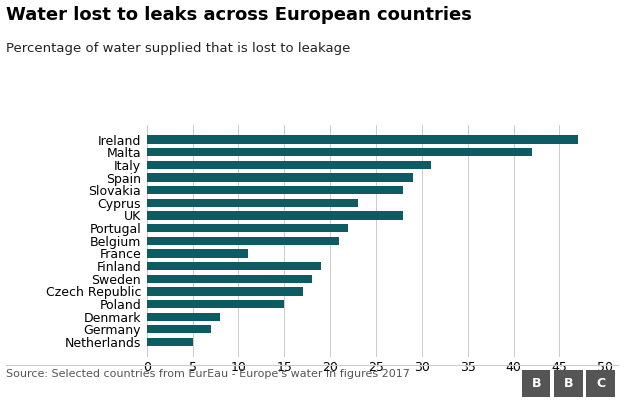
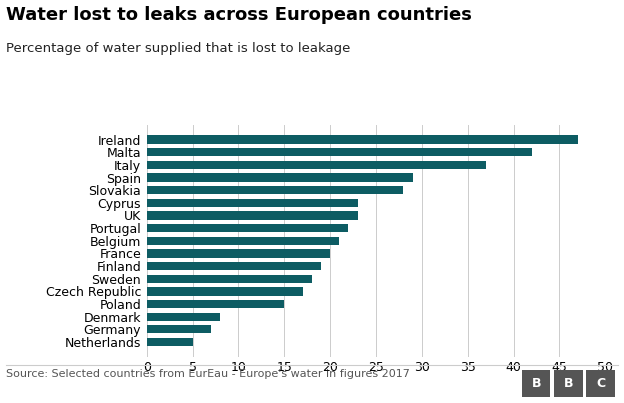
Italy: 31 -> 37
UK: 28 -> 23
France: 11 -> 20
